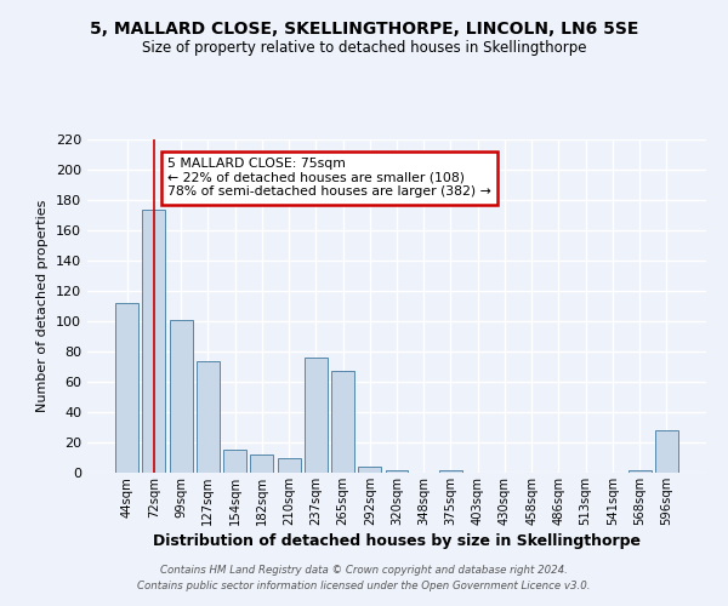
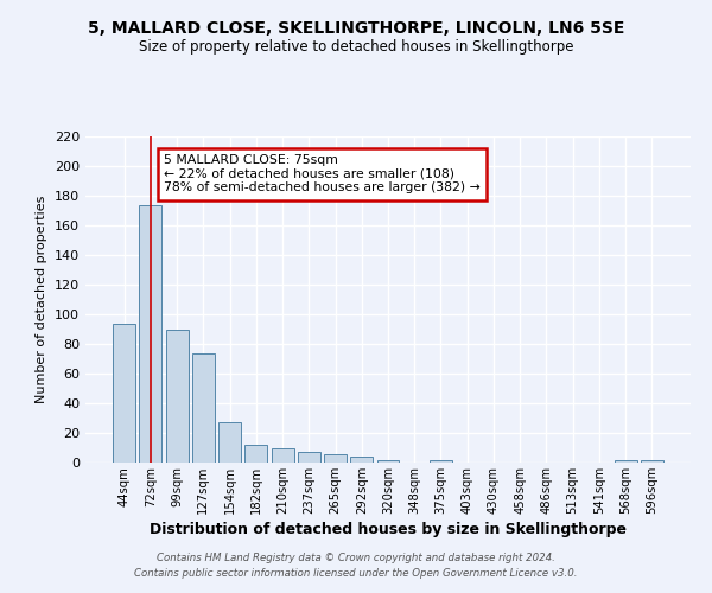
44sqm: 112 -> 94
99sqm: 101 -> 90
154sqm: 15 -> 27
237sqm: 76 -> 7
265sqm: 67 -> 6
596sqm: 28 -> 2
